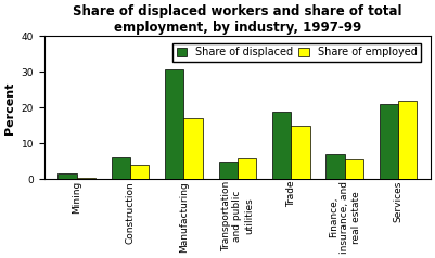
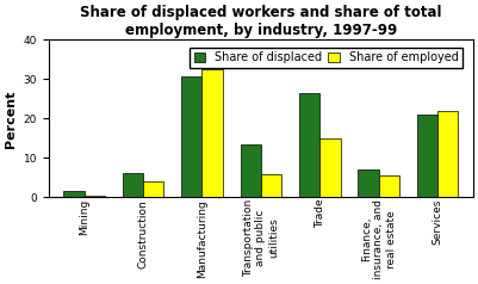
Share of employed/Manufacturing: 17.0 -> 32.5
Share of displaced/Transportation and public utilities: 5.0 -> 13.5
Share of displaced/Trade: 19.0 -> 26.5
